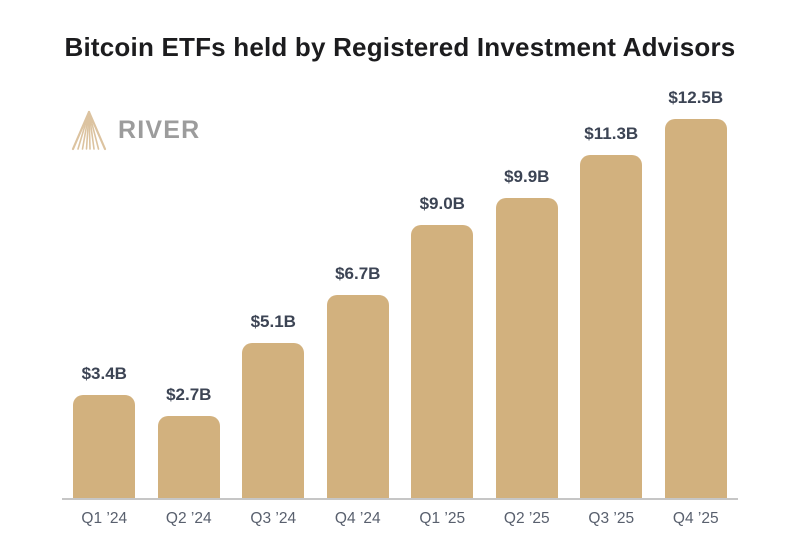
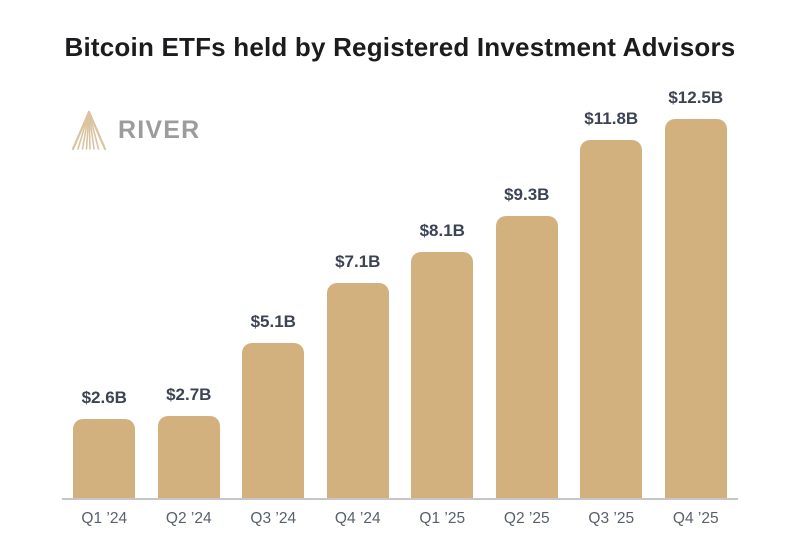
Q1 ’24: $3.4B -> $2.6B
Q4 ’24: $6.7B -> $7.1B
Q1 ’25: $9.0B -> $8.1B
Q2 ’25: $9.9B -> $9.3B
Q3 ’25: $11.3B -> $11.8B
